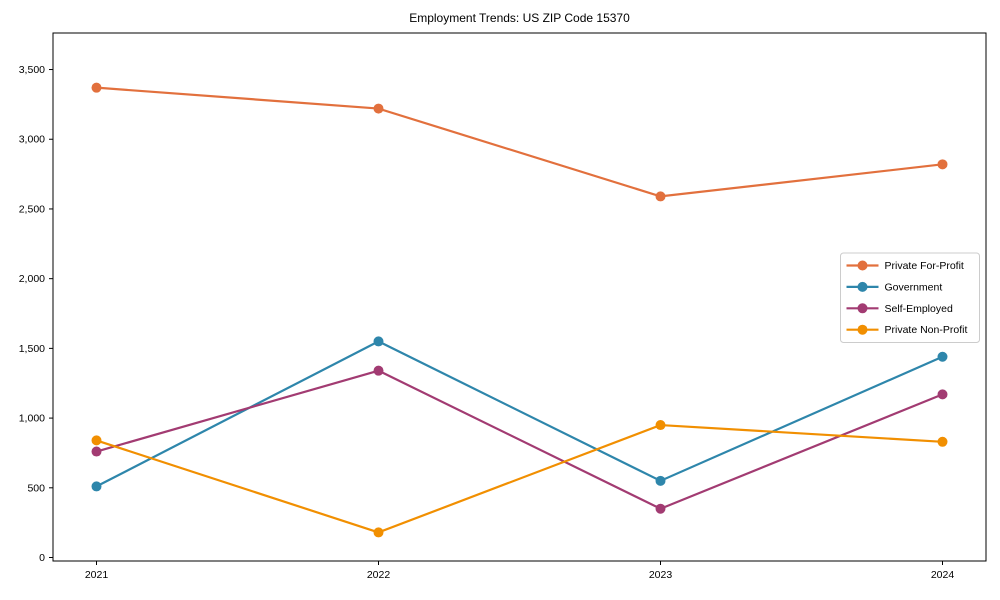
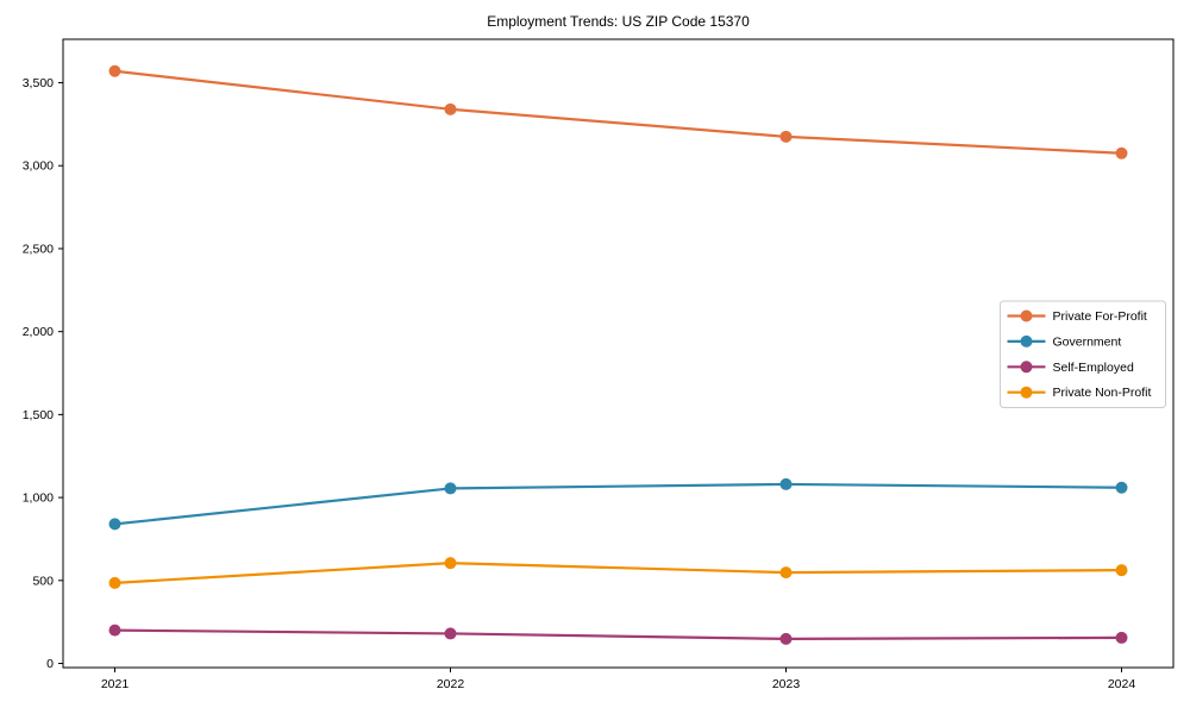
Private For-Profit/2021: 3370 -> 3570
Government/2021: 510 -> 840
Self-Employed/2021: 760 -> 200
Private Non-Profit/2021: 840 -> 480
Private For-Profit/2022: 3220 -> 3340
Government/2022: 1550 -> 1060
Self-Employed/2022: 1340 -> 180
Private Non-Profit/2022: 180 -> 600
Private For-Profit/2023: 2590 -> 3180
Government/2023: 550 -> 1080
Self-Employed/2023: 350 -> 150
Private Non-Profit/2023: 950 -> 550
Private For-Profit/2024: 2820 -> 3080
Government/2024: 1440 -> 1060
Self-Employed/2024: 1170 -> 160
Private Non-Profit/2024: 830 -> 560
